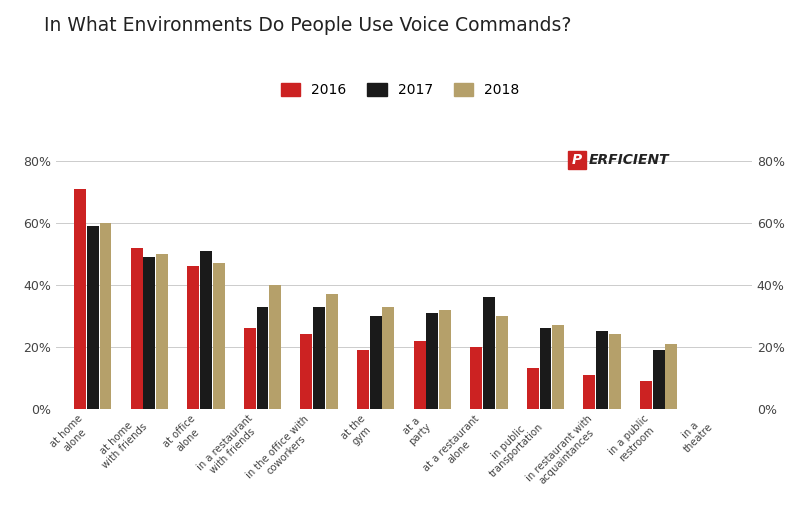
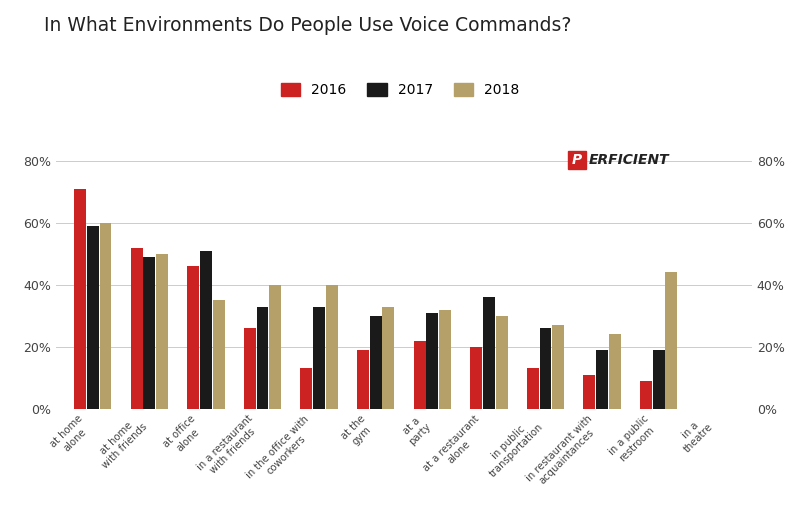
2018/at office alone: 47% -> 35%
2016/in the office with coworkers: 24% -> 13%
2018/in the office with coworkers: 37% -> 40%
2017/in restaurant with acquaintances: 25% -> 19%
2018/in a public restroom: 21% -> 44%
